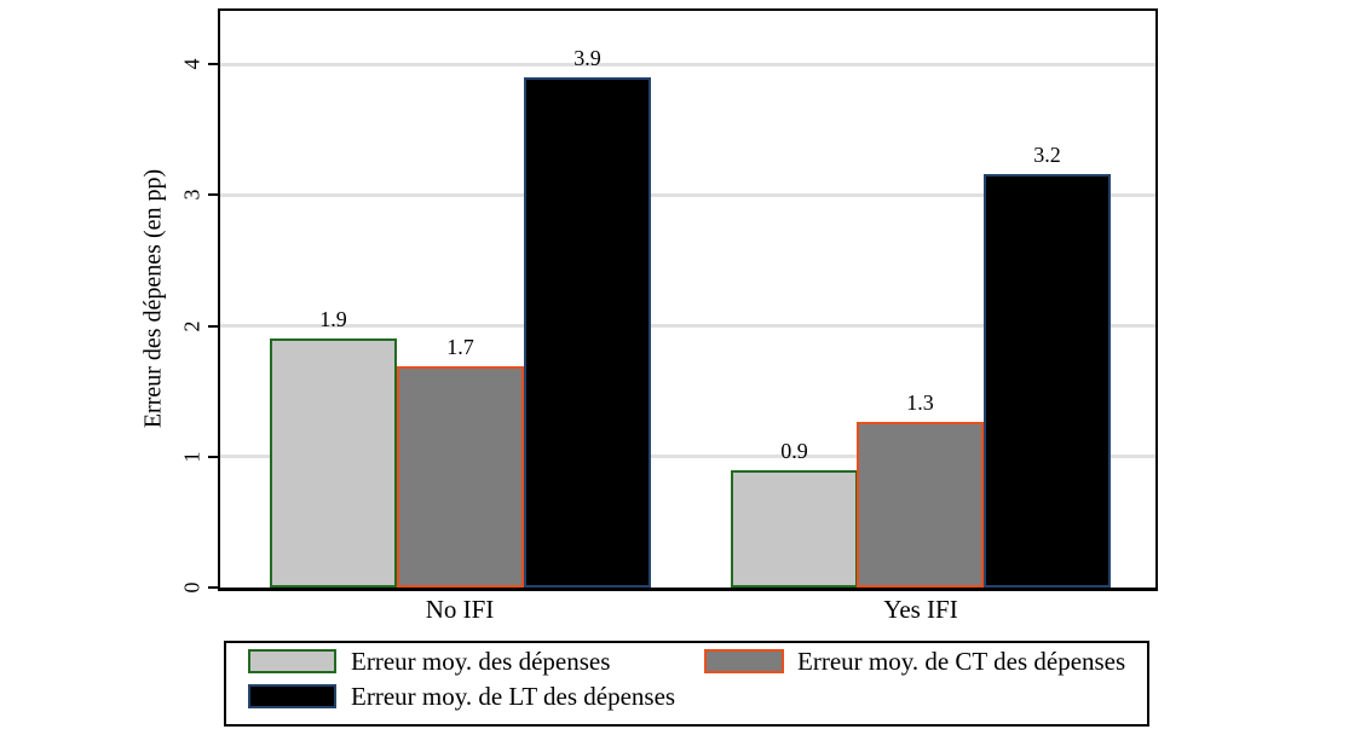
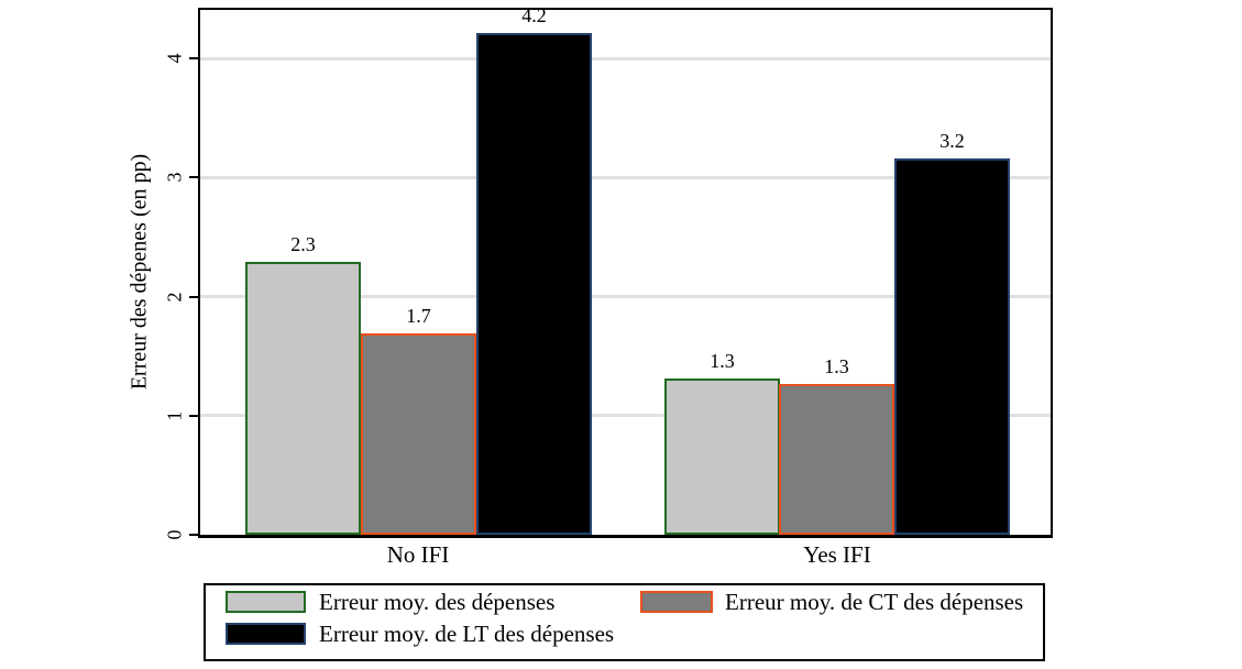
Erreur moy. des dépenses/No IFI: 1.9 -> 2.3
Erreur moy. de LT des dépenses/No IFI: 3.9 -> 4.2
Erreur moy. des dépenses/Yes IFI: 0.9 -> 1.3
